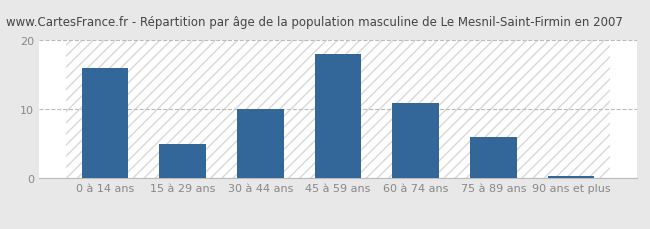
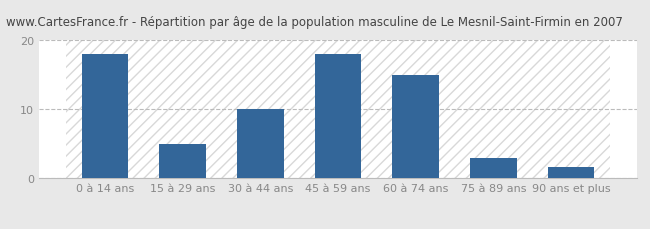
0 à 14 ans: 16.0 -> 18.0
60 à 74 ans: 11.0 -> 15.0
75 à 89 ans: 6.0 -> 3.0
90 ans et plus: 0.3 -> 1.6
